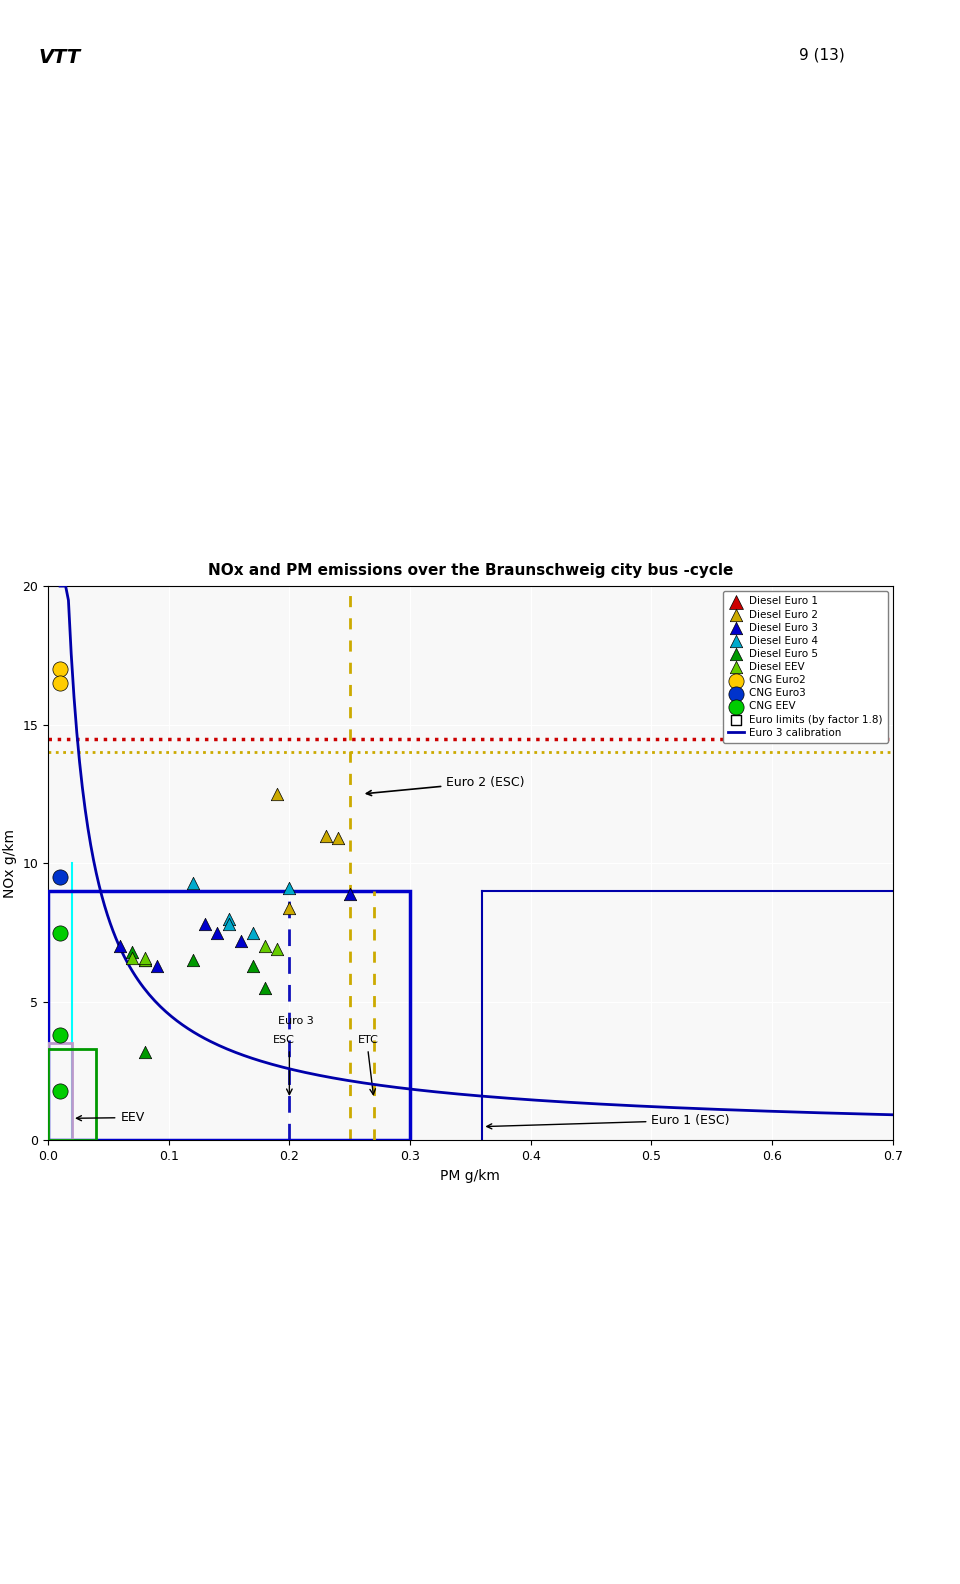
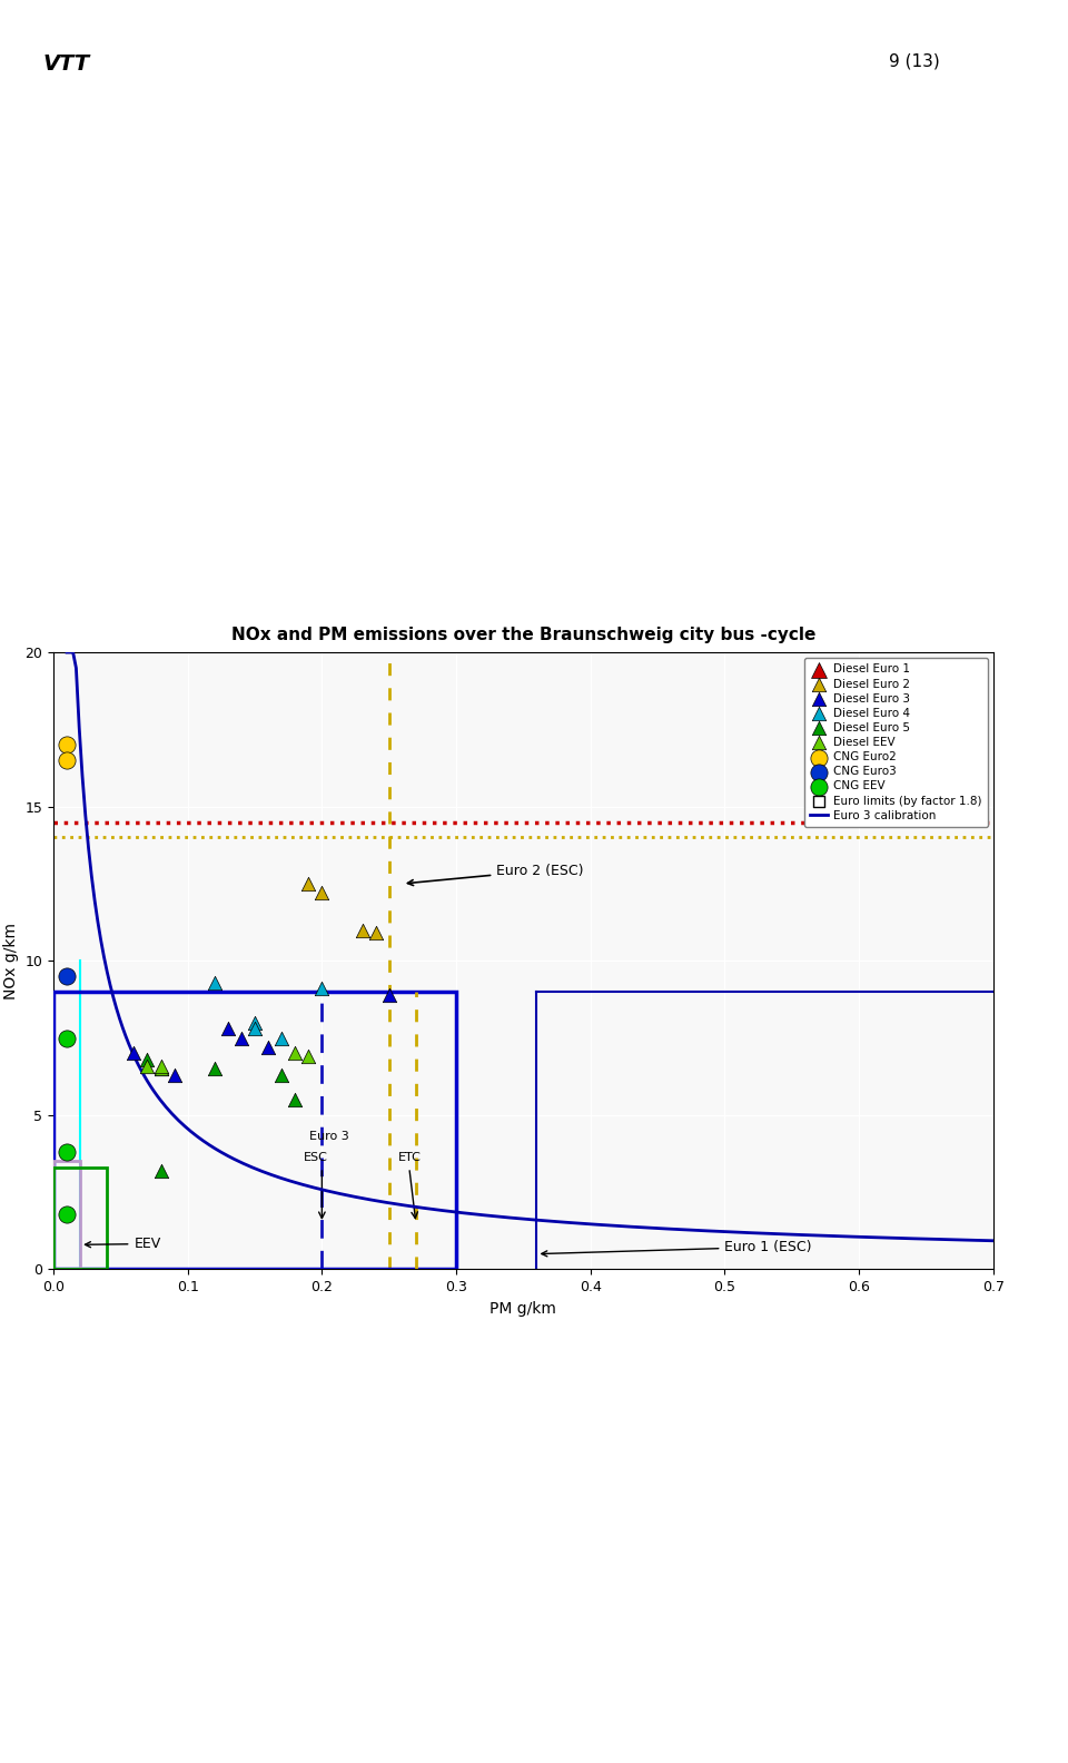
Diesel Euro 2/0.2: 8.4 -> 12.2
